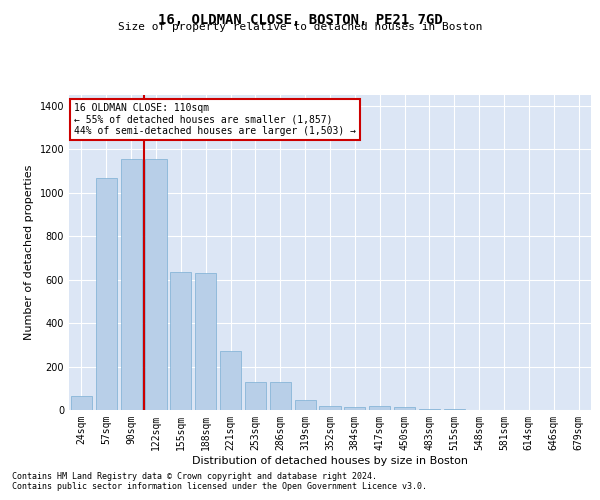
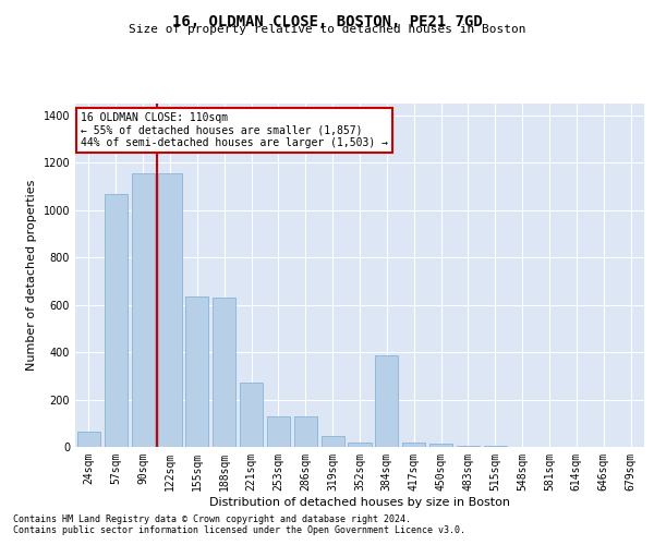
384sqm: 14 -> 385
